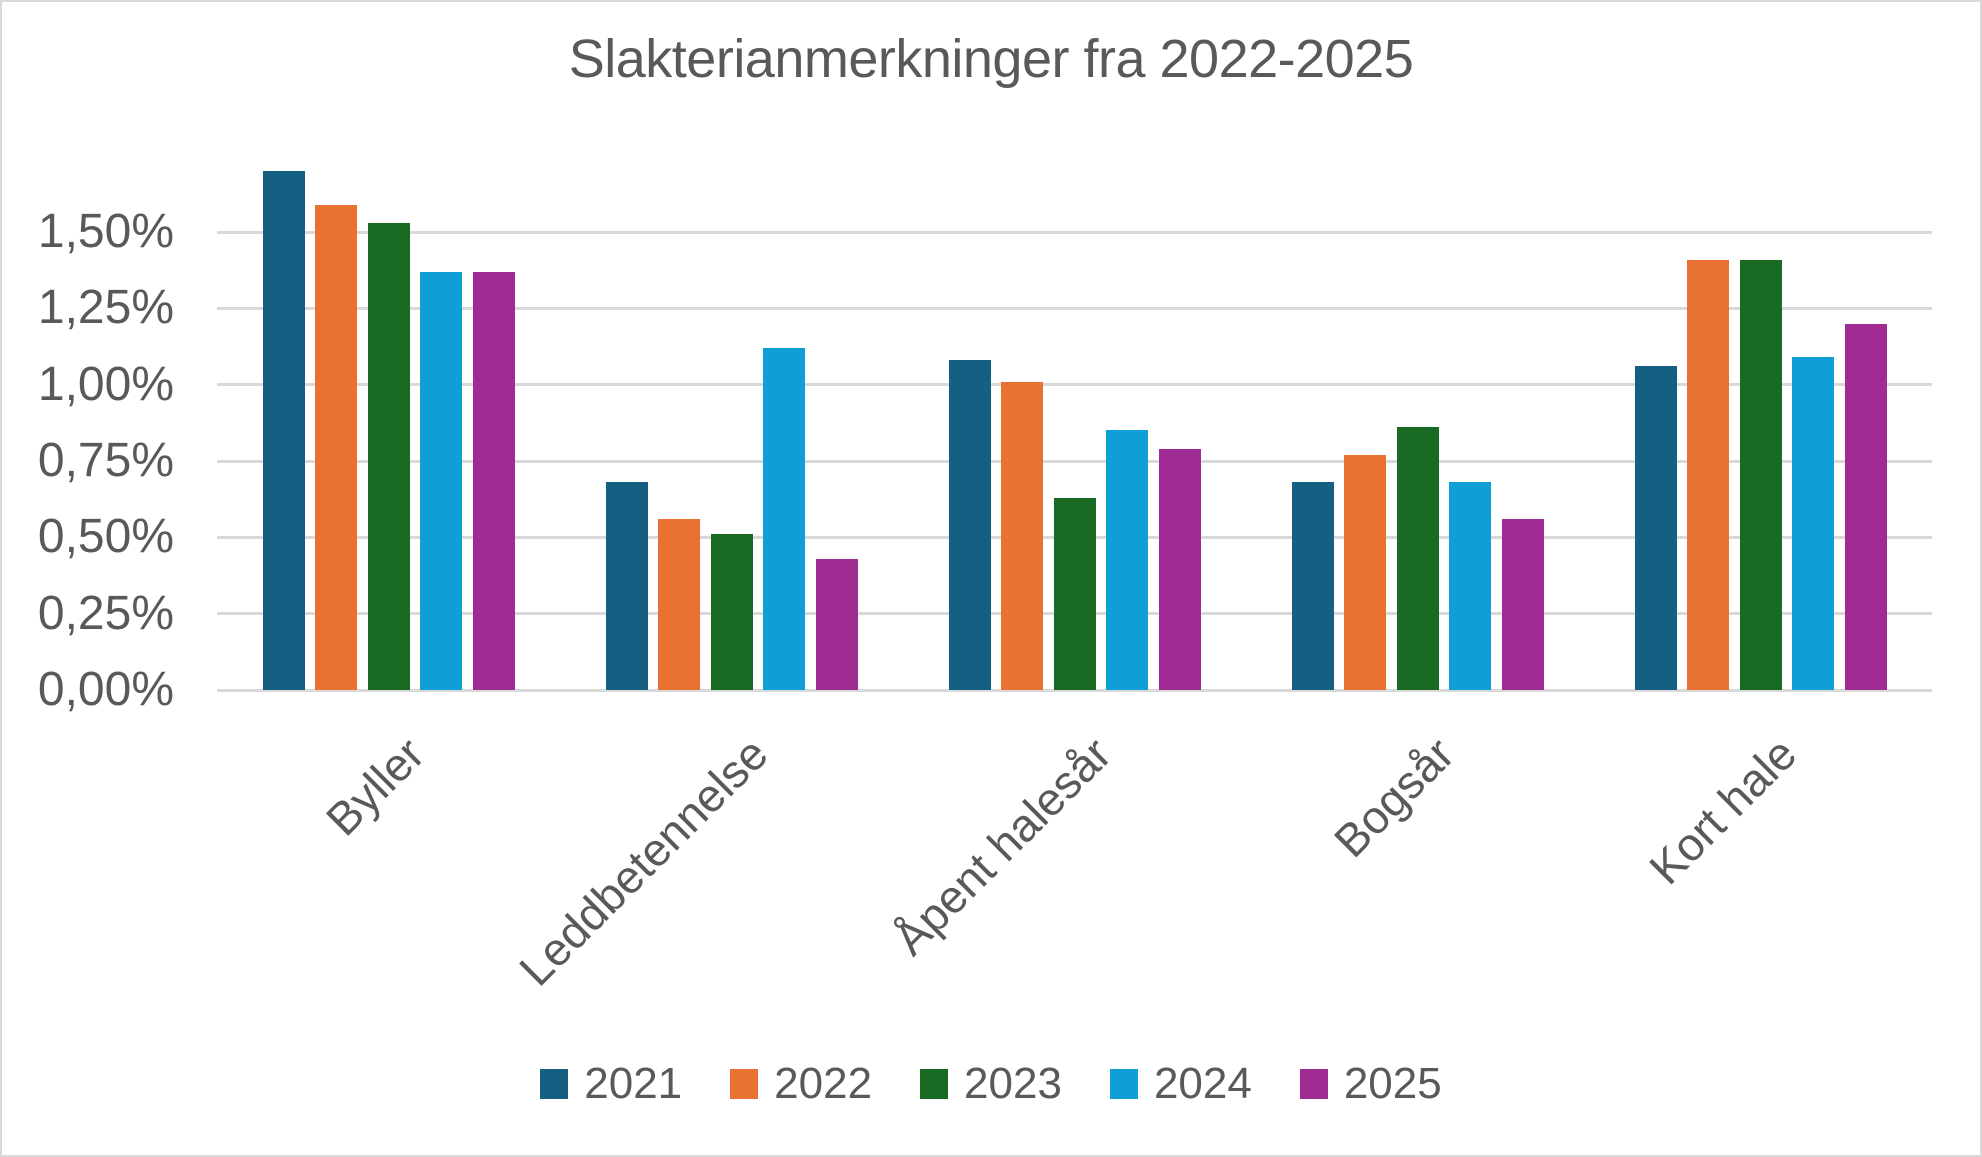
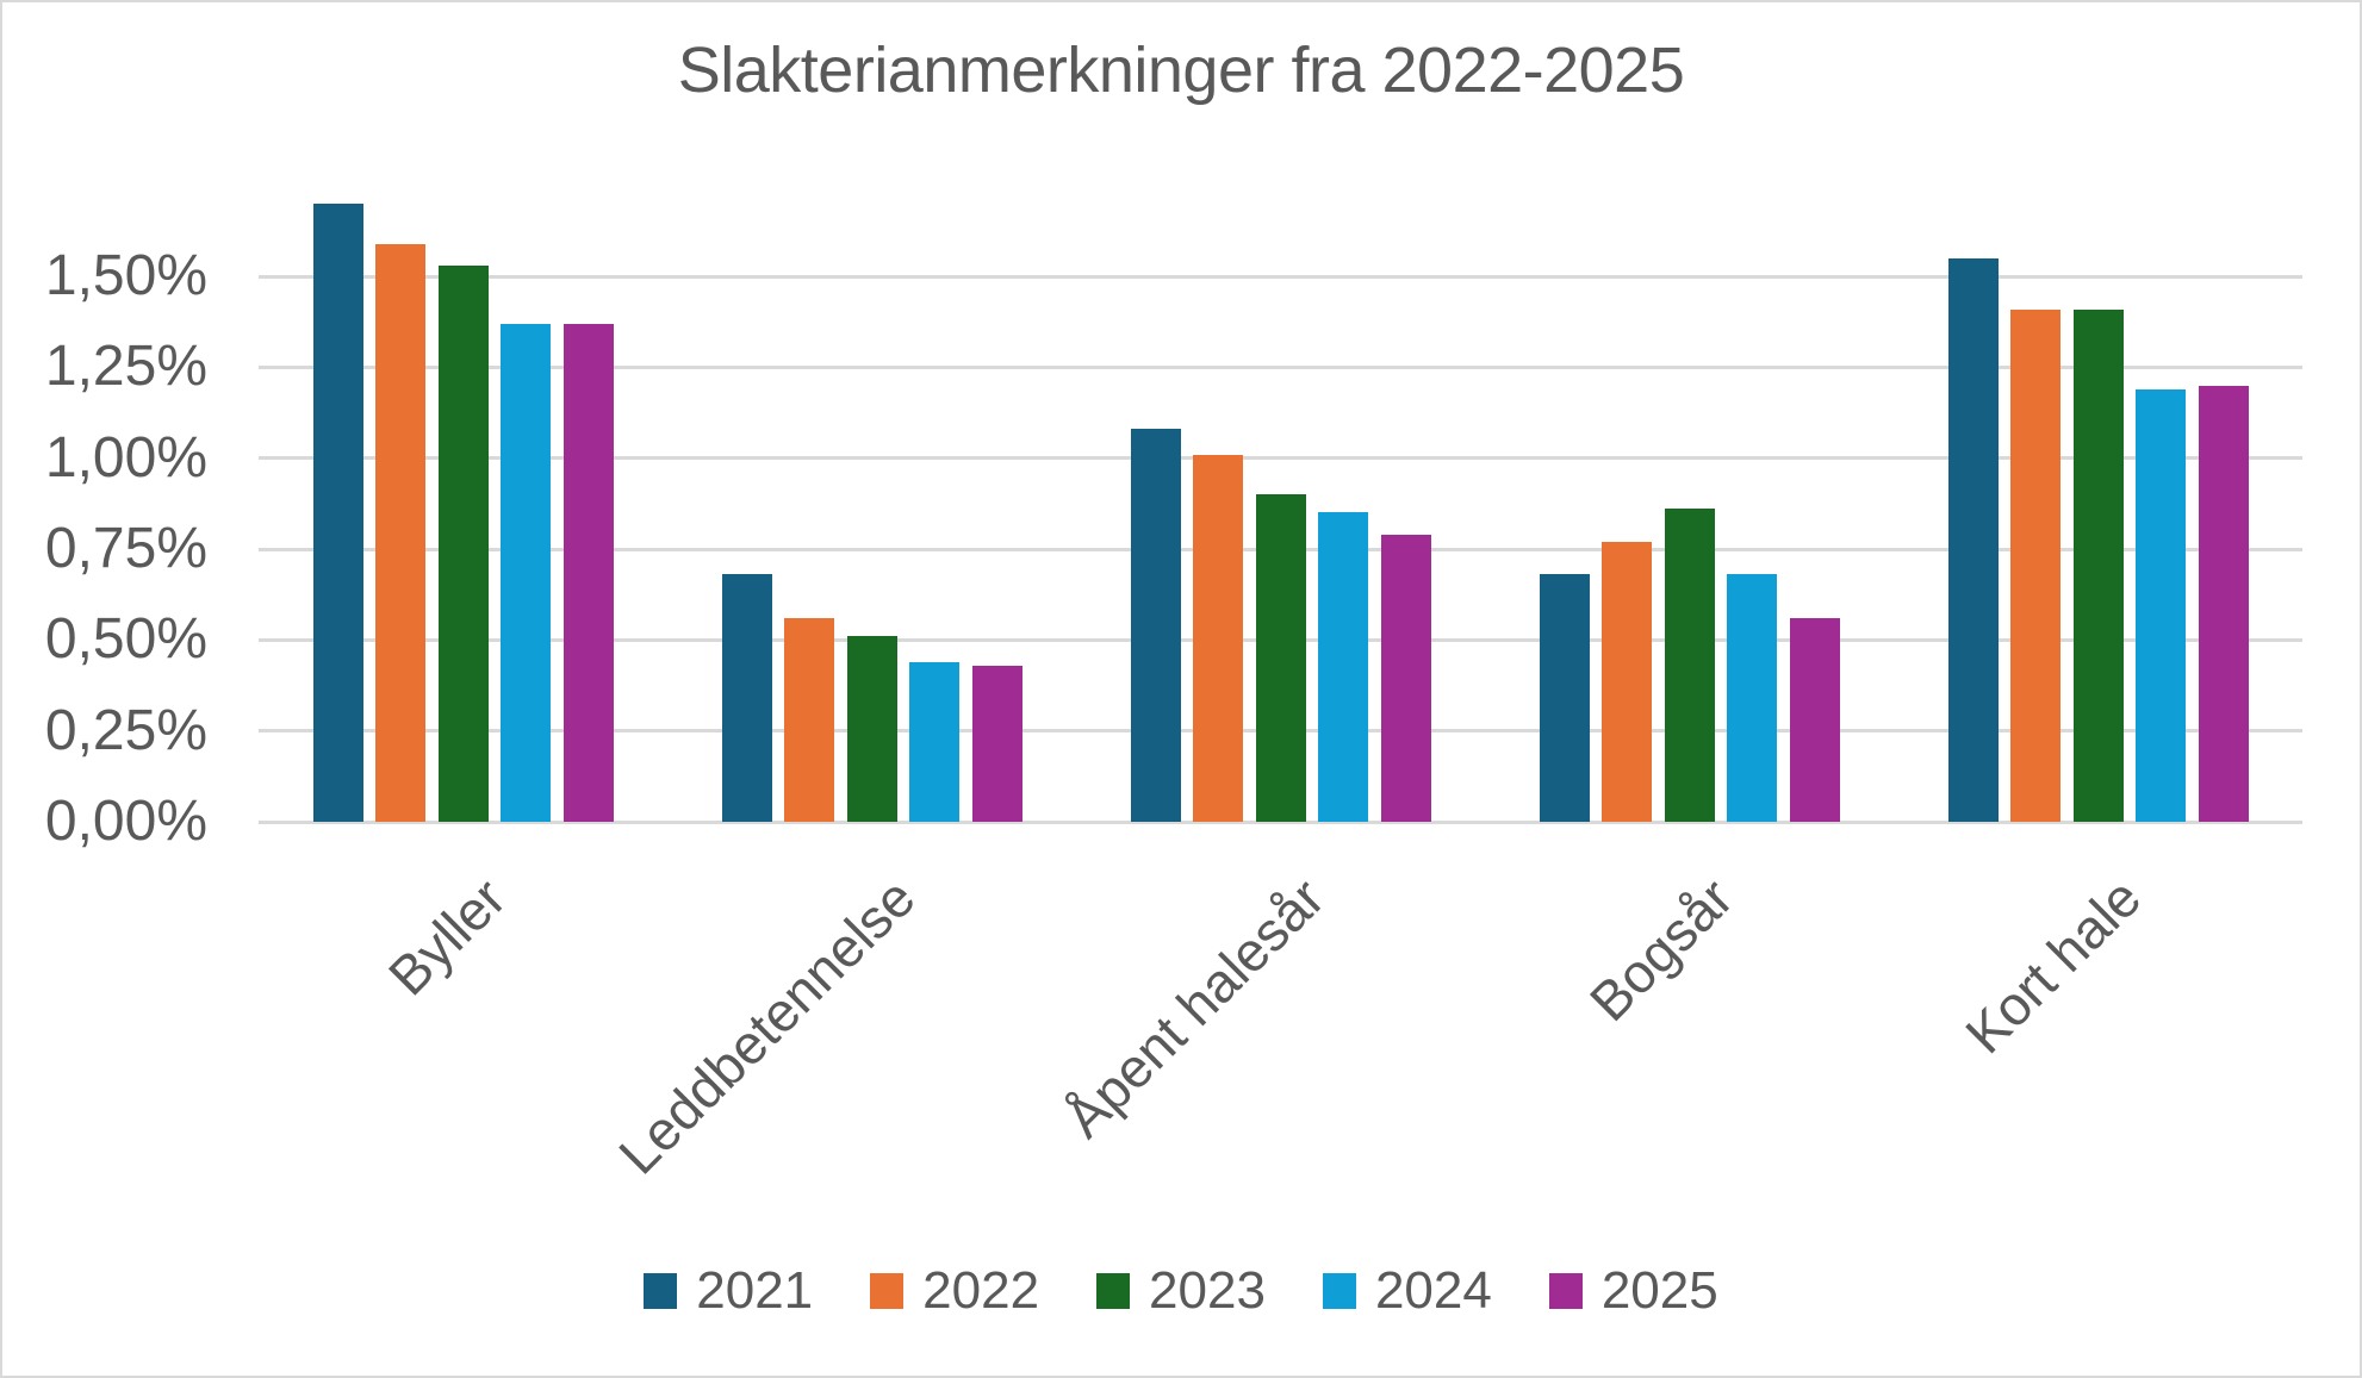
2024/Leddbetennelse: 1,12% -> 0,44%
2023/Åpent halesår: 0,63% -> 0,90%
2021/Kort hale: 1,06% -> 1,55%
2024/Kort hale: 1,09% -> 1,19%
